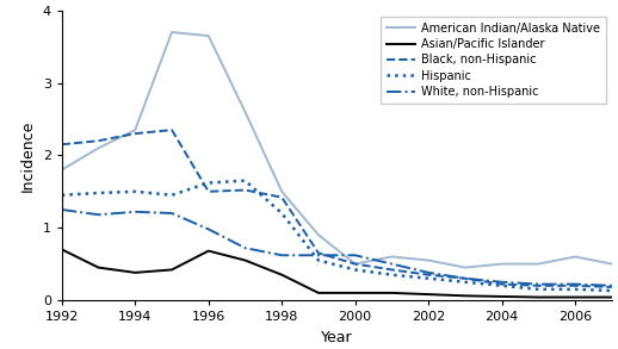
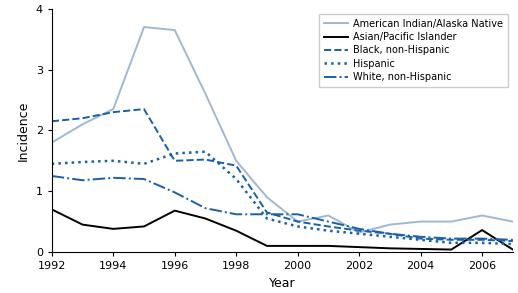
American Indian/Alaska Native/2002: 0.55 -> 0.32
Asian/Pacific Islander/2006: 0.04 -> 0.36
